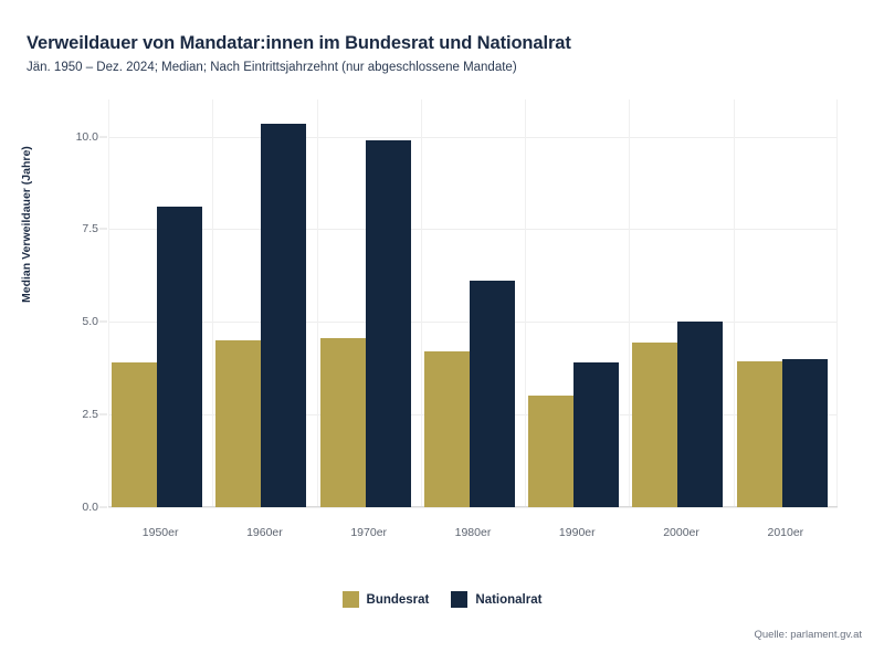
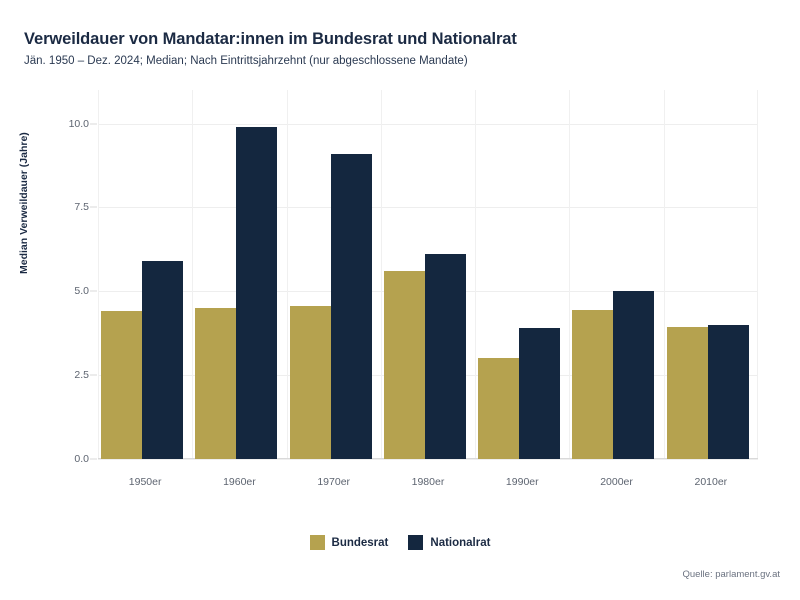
Bundesrat/1950er: 3.9 -> 4.4
Nationalrat/1950er: 8.1 -> 5.9
Nationalrat/1960er: 10.3 -> 9.9
Nationalrat/1970er: 9.9 -> 9.1
Bundesrat/1980er: 4.2 -> 5.6
